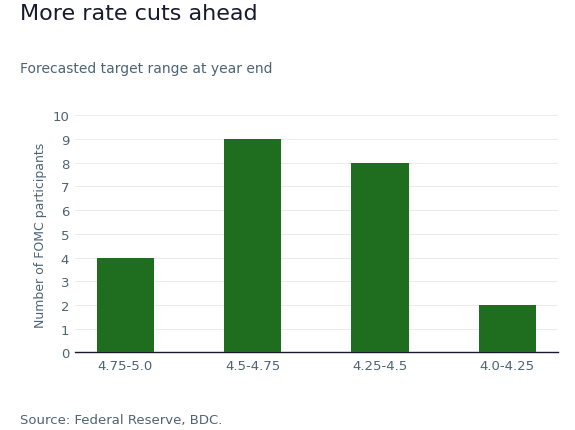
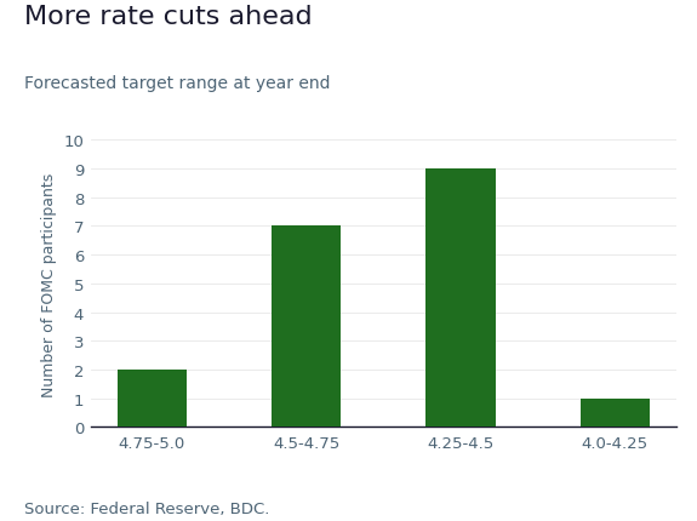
4.75-5.0: 4 -> 2
4.5-4.75: 9 -> 7
4.25-4.5: 8 -> 9
4.0-4.25: 2 -> 1
